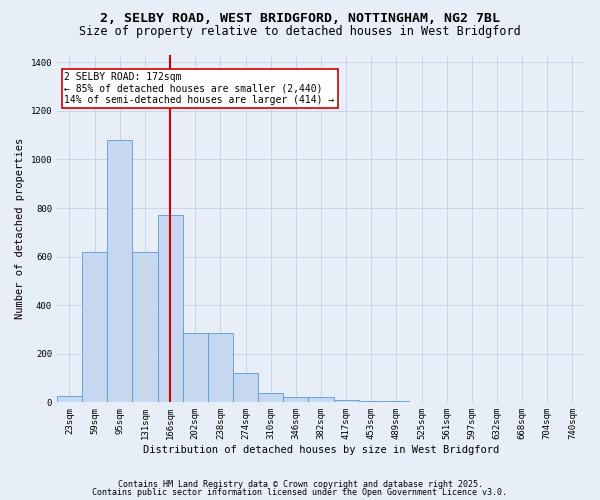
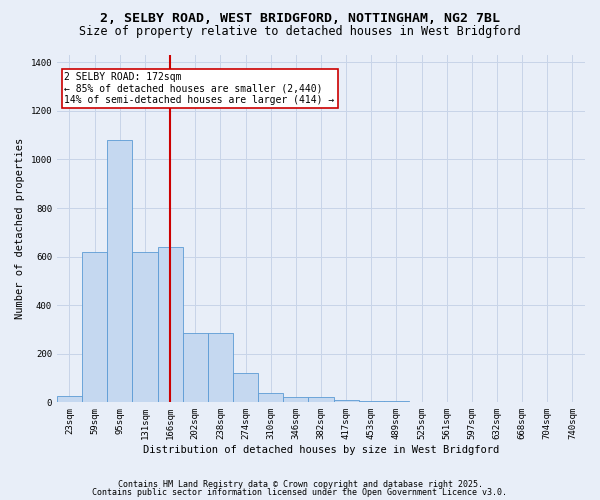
166sqm: 770 -> 640
